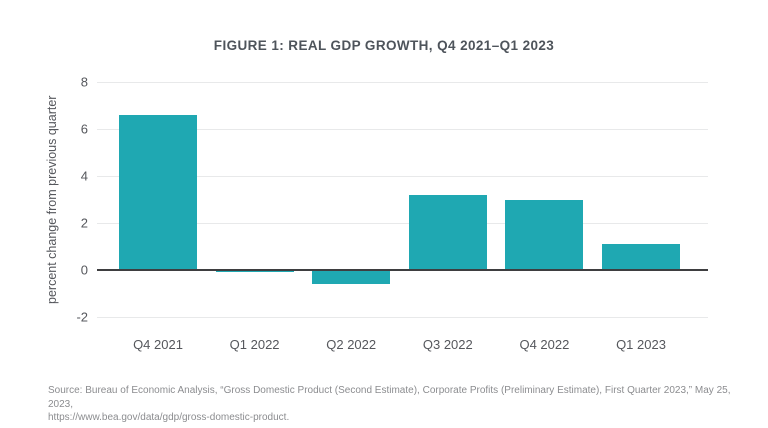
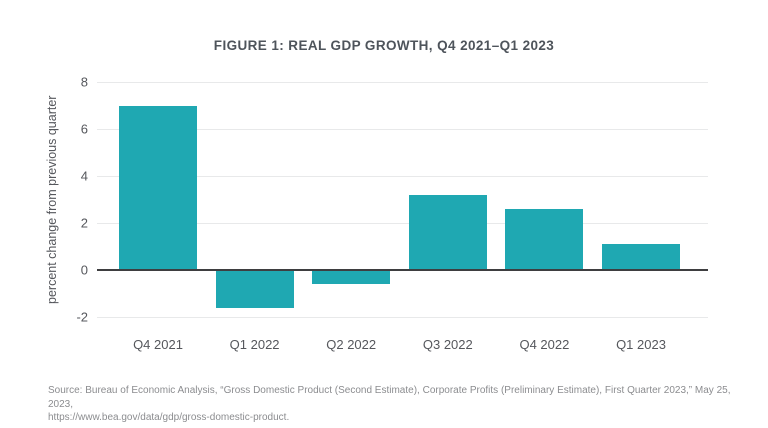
Q4 2021: 6.6 -> 7.0
Q1 2022: -0.1 -> -1.6
Q4 2022: 3.0 -> 2.6
